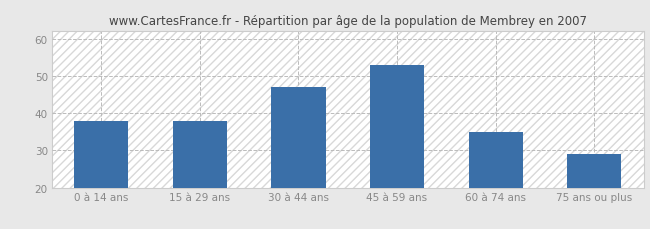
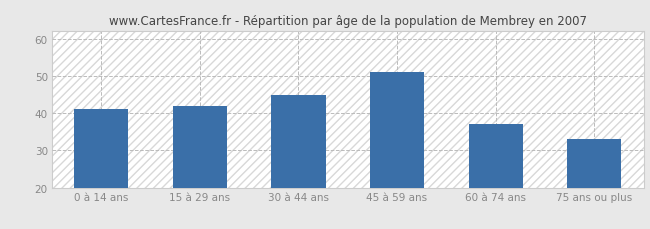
0 à 14 ans: 38 -> 41
15 à 29 ans: 38 -> 42
30 à 44 ans: 47 -> 45
45 à 59 ans: 53 -> 51
60 à 74 ans: 35 -> 37
75 ans ou plus: 29 -> 33
